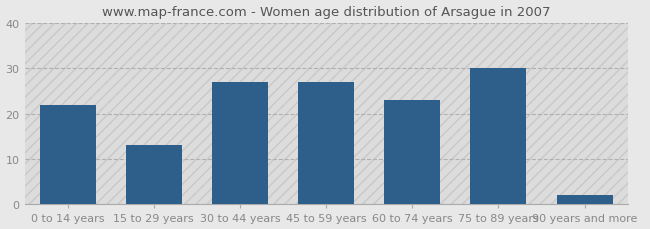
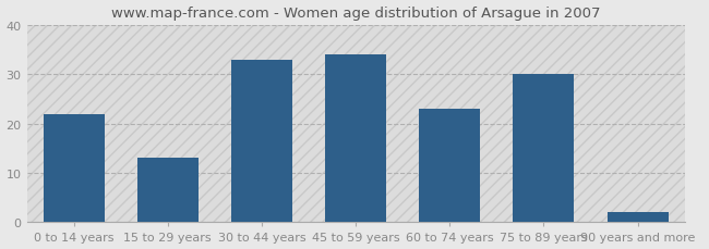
30 to 44 years: 27 -> 33
45 to 59 years: 27 -> 34
